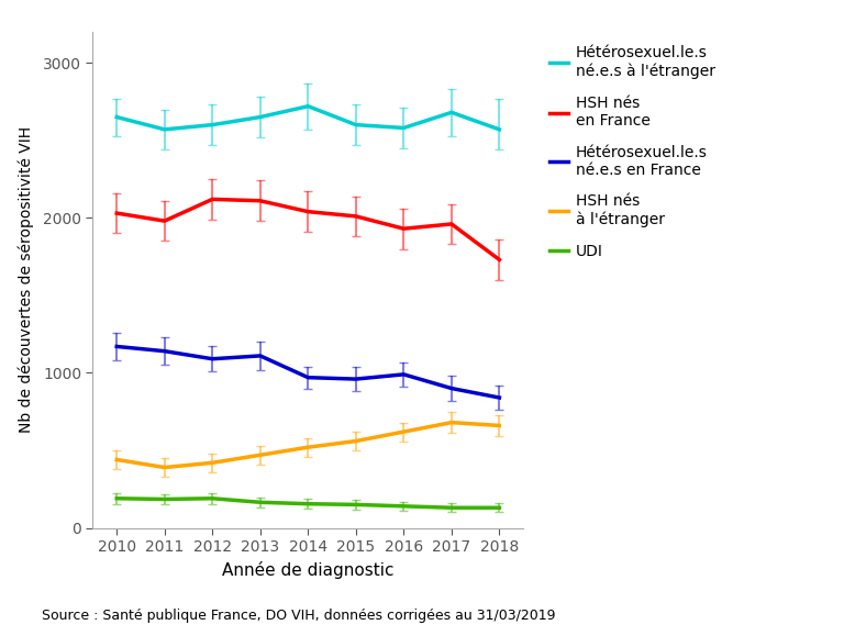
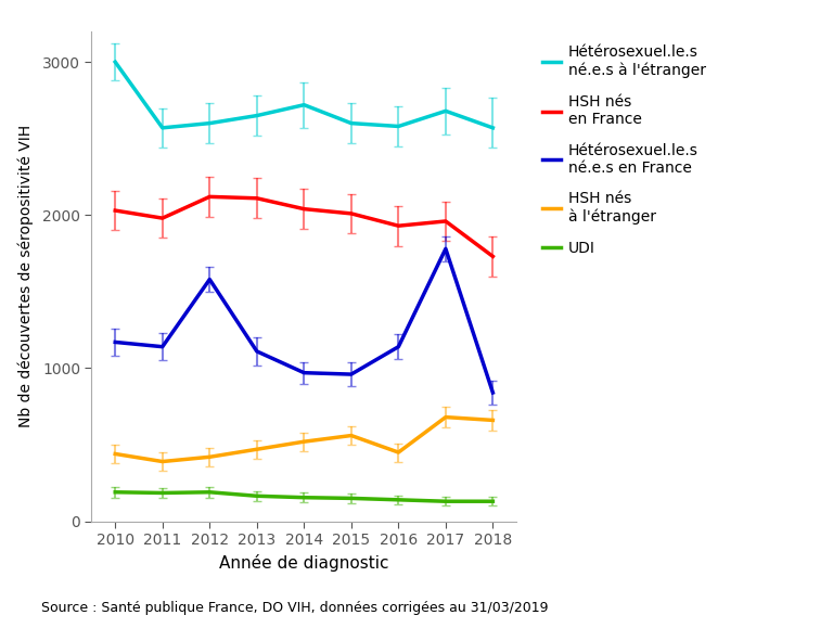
Hétérosexuel.le.s né.e.s à l'étranger/2010: 2650 -> 3000
Hétérosexuel.le.s né.e.s en France/2012: 1090 -> 1580
Hétérosexuel.le.s né.e.s en France/2016: 990 -> 1140
HSH nés à l'étranger/2016: 620 -> 450
Hétérosexuel.le.s né.e.s en France/2017: 900 -> 1780
